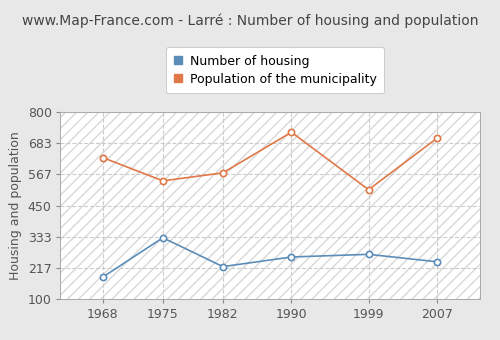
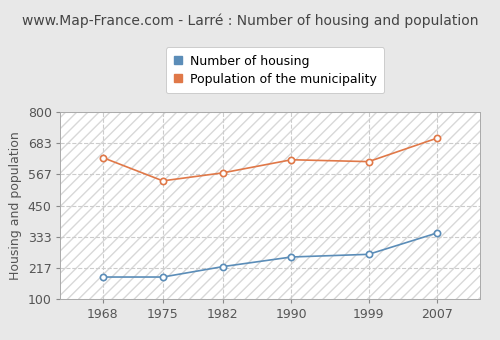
Number of housing/1975: 330 -> 183
Population of the municipality/1990: 725 -> 622
Population of the municipality/1999: 510 -> 615
Number of housing/2007: 240 -> 348
